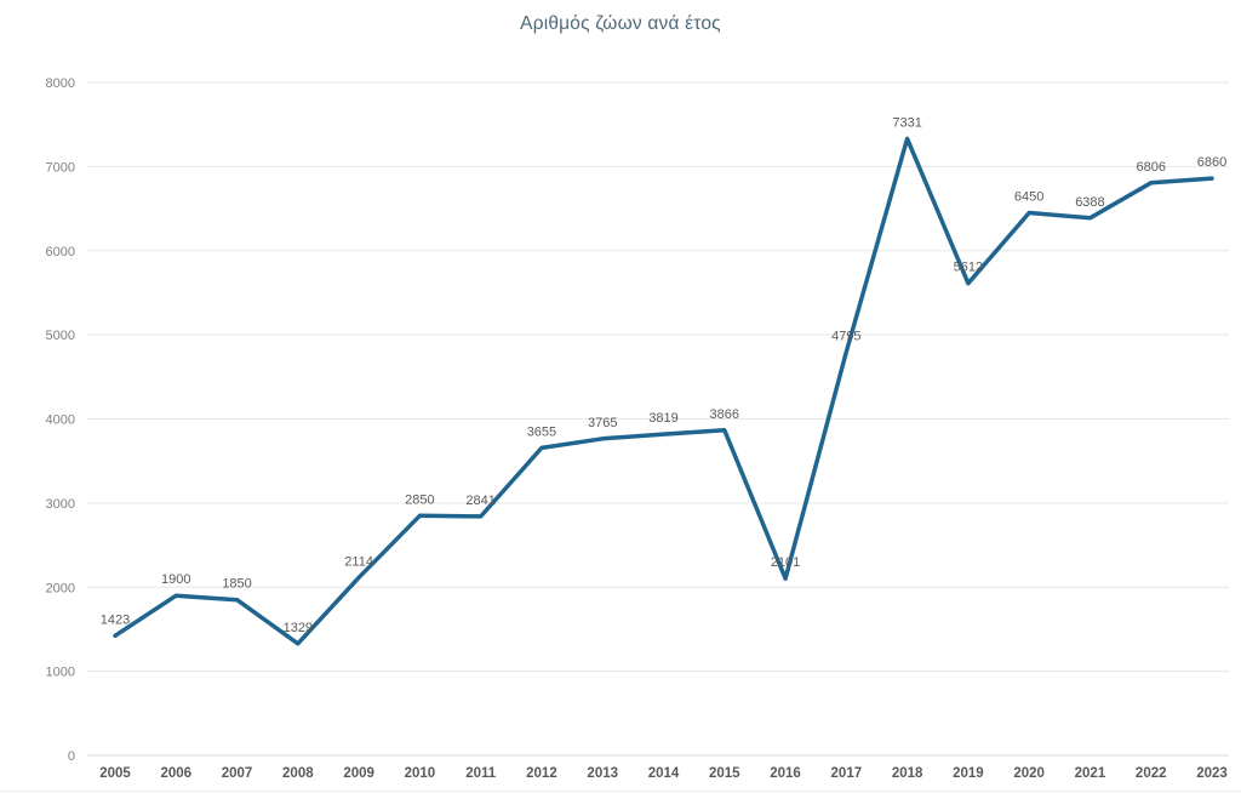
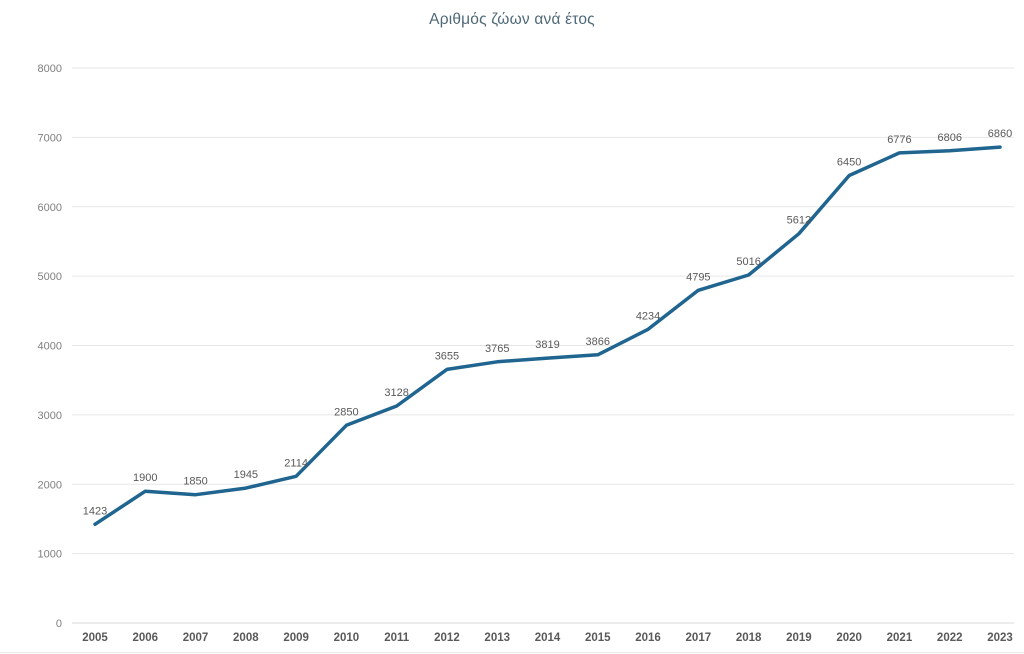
2008: 1329 -> 1945
2011: 2841 -> 3128
2016: 2101 -> 4234
2018: 7331 -> 5016
2021: 6388 -> 6776
